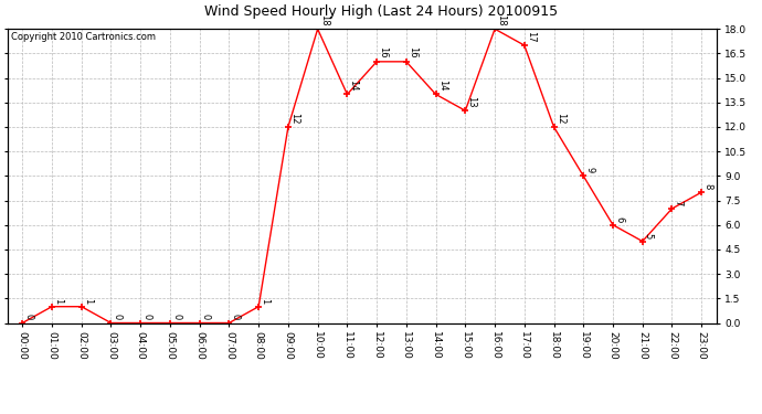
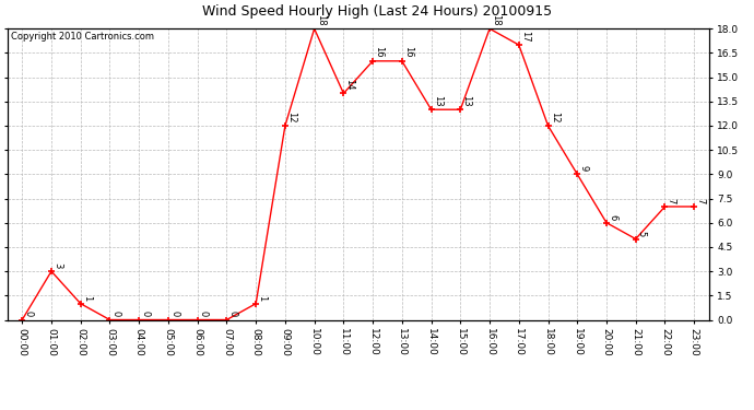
01:00: 1 -> 3
14:00: 14 -> 13
23:00: 8 -> 7
